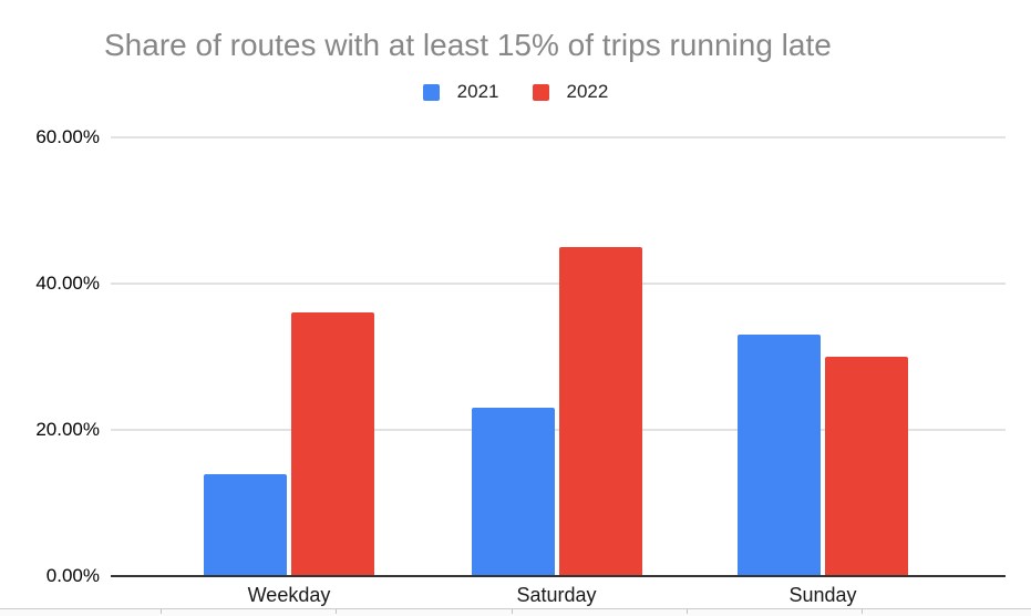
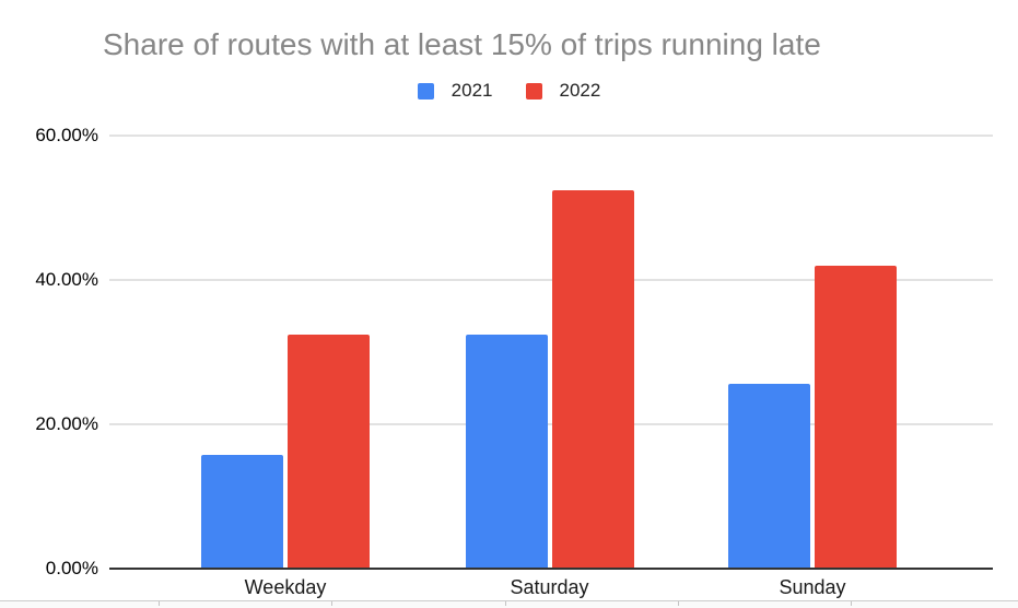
2021/Weekday: 14% -> 16%
2022/Weekday: 36% -> 32%
2021/Saturday: 23% -> 32%
2022/Saturday: 45% -> 52%
2021/Sunday: 33% -> 26%
2022/Sunday: 30% -> 42%
